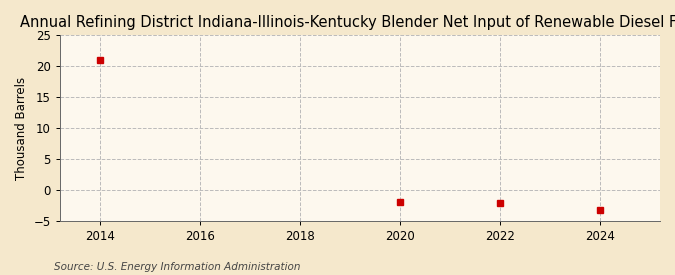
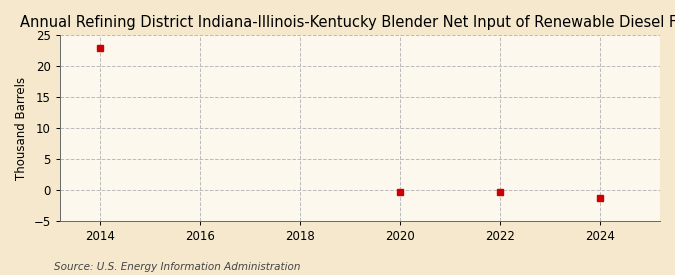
2014: 21.0 -> 23.0
2020: -1.8 -> -0.2
2022: -2.0 -> -0.2
2024: -3.2 -> -1.2
